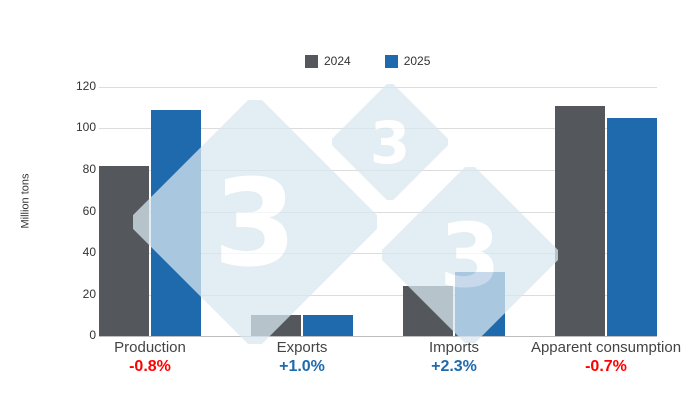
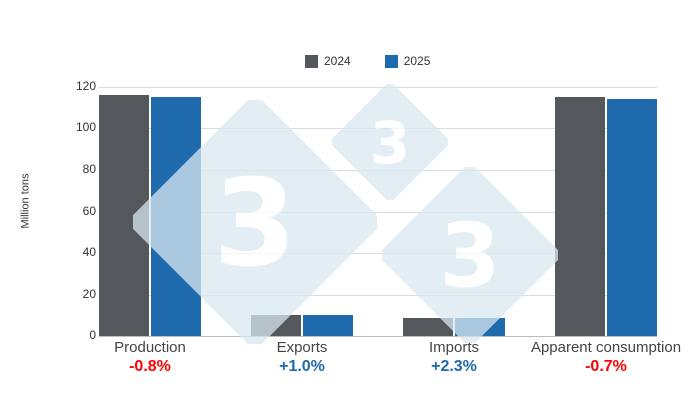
2024/Production: 82 -> 116
2025/Production: 109 -> 115
2024/Imports: 24 -> 9
2025/Imports: 31 -> 9
2024/Apparent consumption: 111 -> 115
2025/Apparent consumption: 105 -> 114
